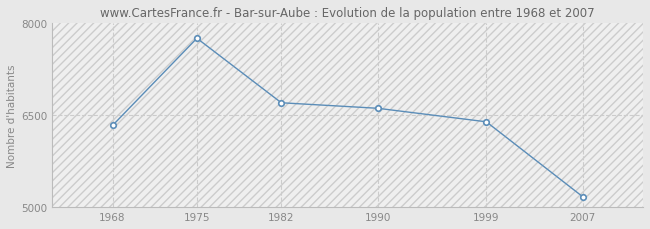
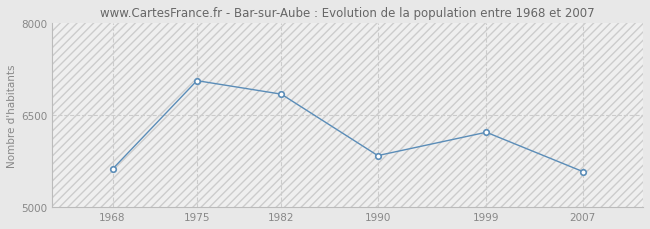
1968: 6330 -> 5620
1975: 7750 -> 7060
1982: 6700 -> 6840
1990: 6610 -> 5840
1999: 6390 -> 6220
2007: 5170 -> 5580
